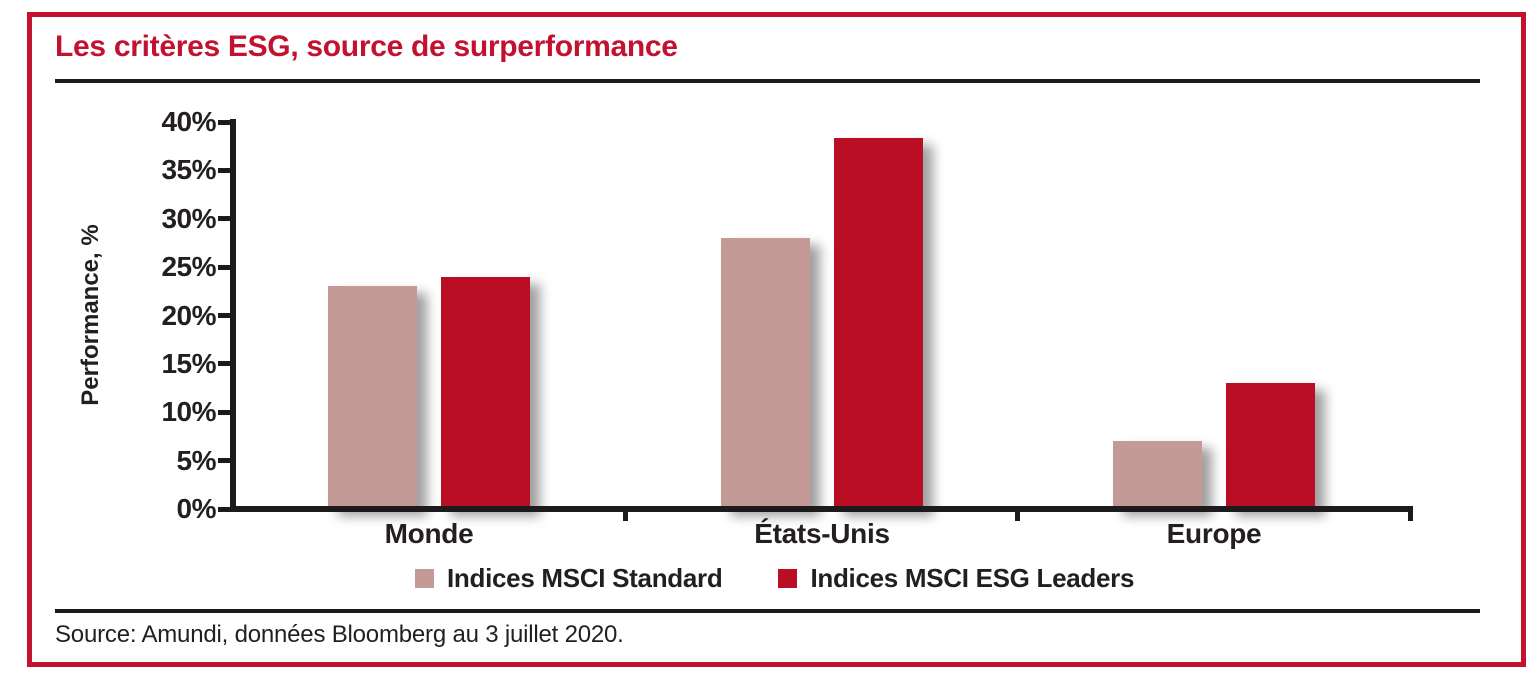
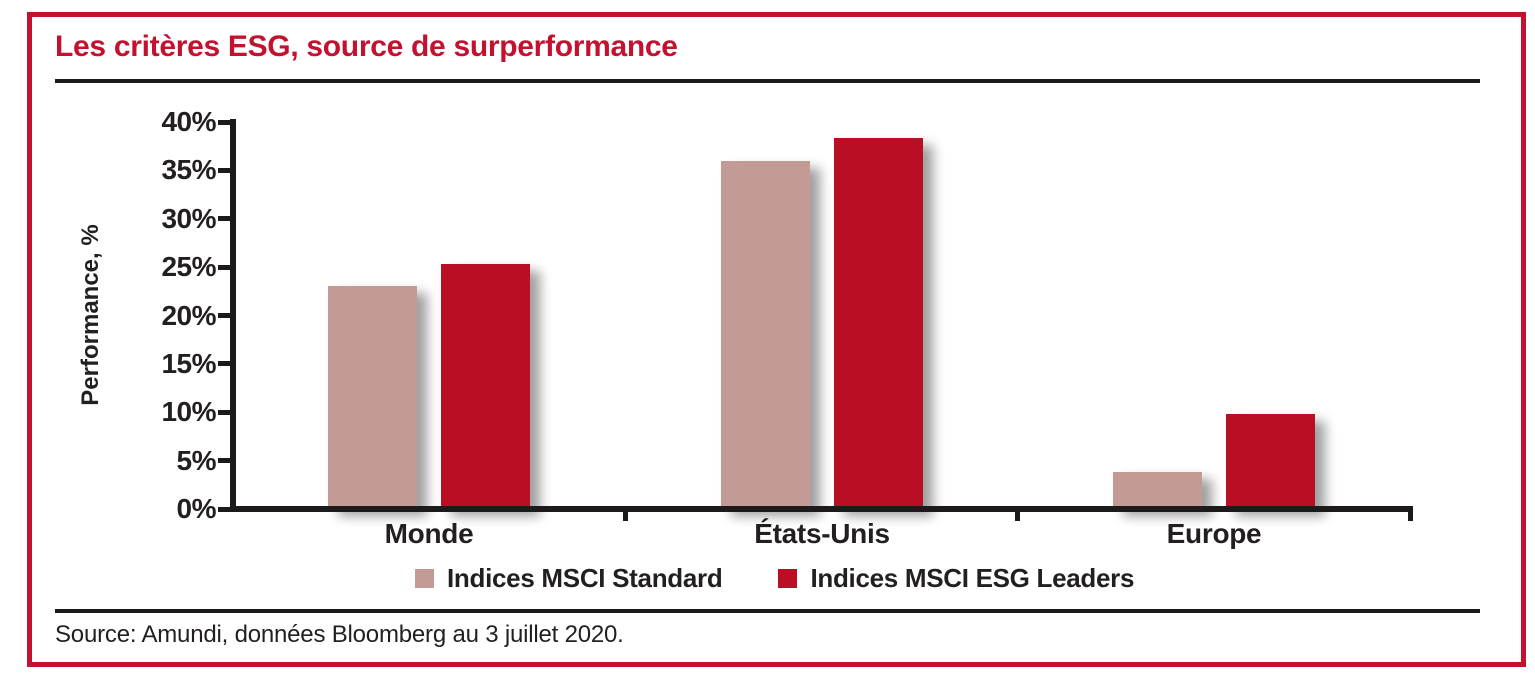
Indices MSCI ESG Leaders/Monde: 24% -> 25%
Indices MSCI Standard/États-Unis: 28% -> 36%
Indices MSCI Standard/Europe: 7% -> 4%
Indices MSCI ESG Leaders/Europe: 13% -> 10%
